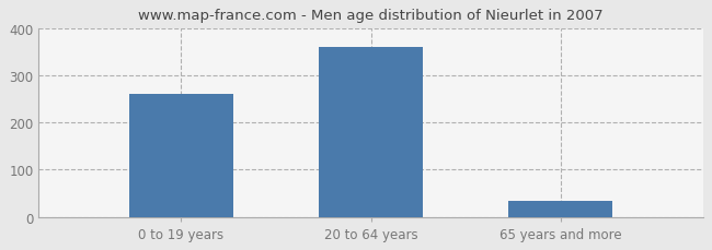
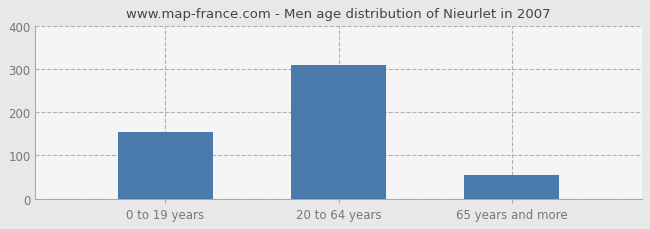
0 to 19 years: 260 -> 155
20 to 64 years: 360 -> 308
65 years and more: 35 -> 55
